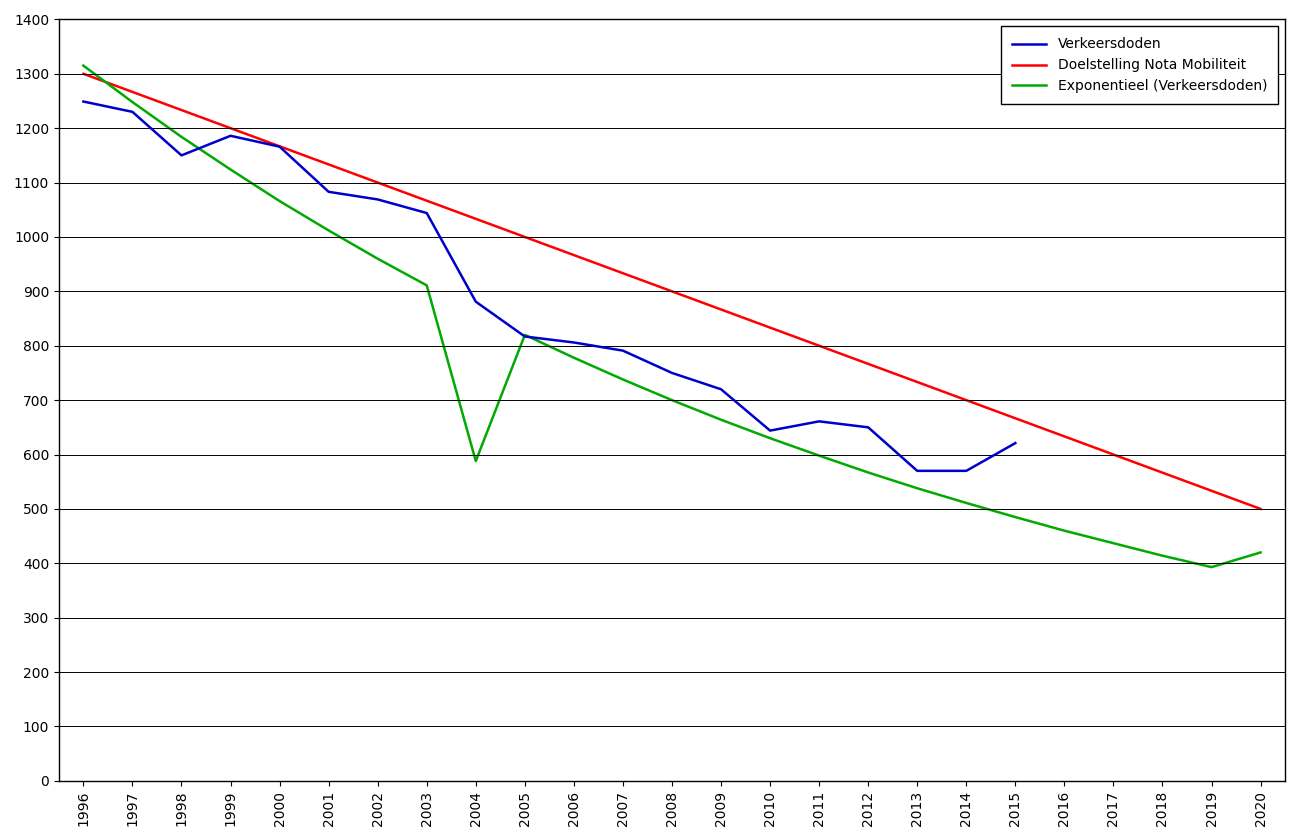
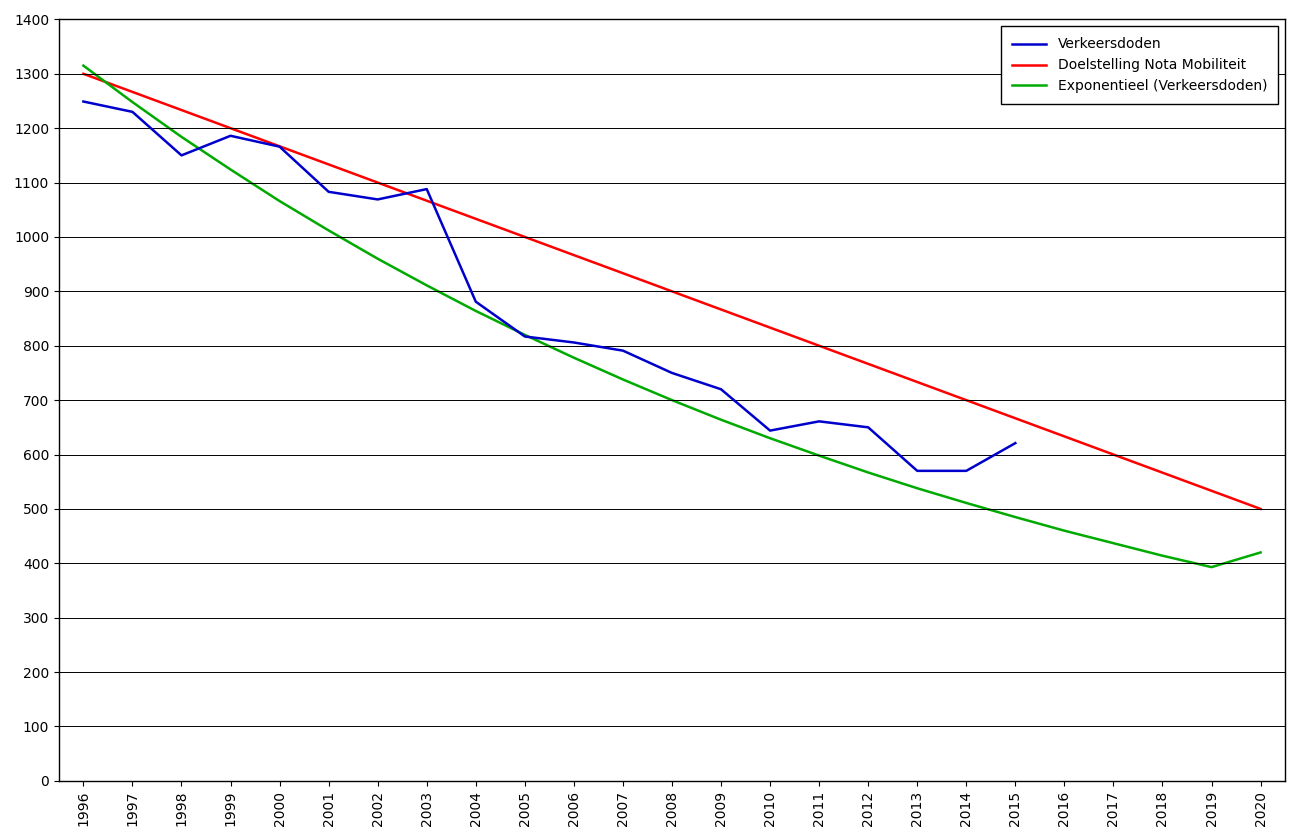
Verkeersdoden/2003: 1044 -> 1088
Exponentieel (Verkeersdoden)/2004: 588 -> 864
